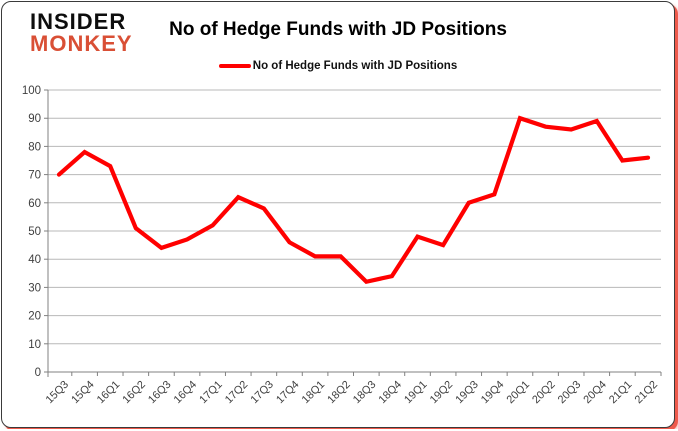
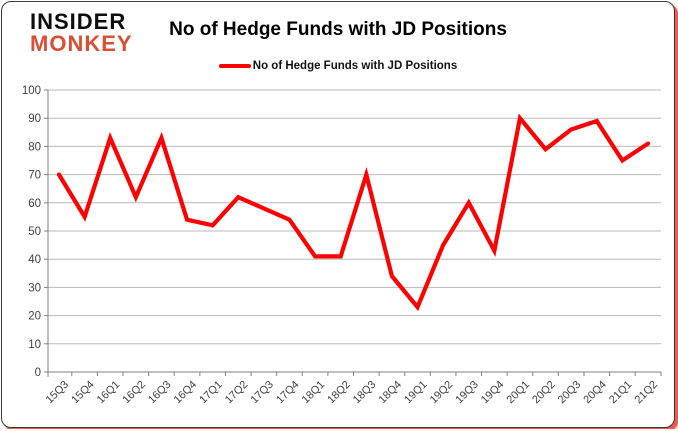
15Q4: 78 -> 55
16Q1: 73 -> 83
16Q2: 51 -> 62
16Q3: 44 -> 83
16Q4: 47 -> 54
17Q4: 46 -> 54
18Q3: 32 -> 70
19Q1: 48 -> 23
19Q4: 63 -> 43
20Q2: 87 -> 79
21Q2: 76 -> 81
